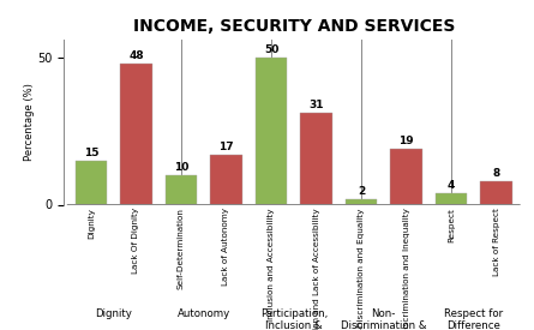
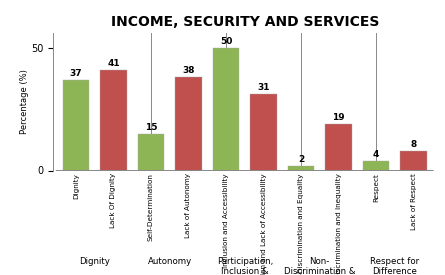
Dignity: 15 -> 37
Lack Of Dignity: 48 -> 41
Self-Determination: 10 -> 15
Lack of Autonomy: 17 -> 38
